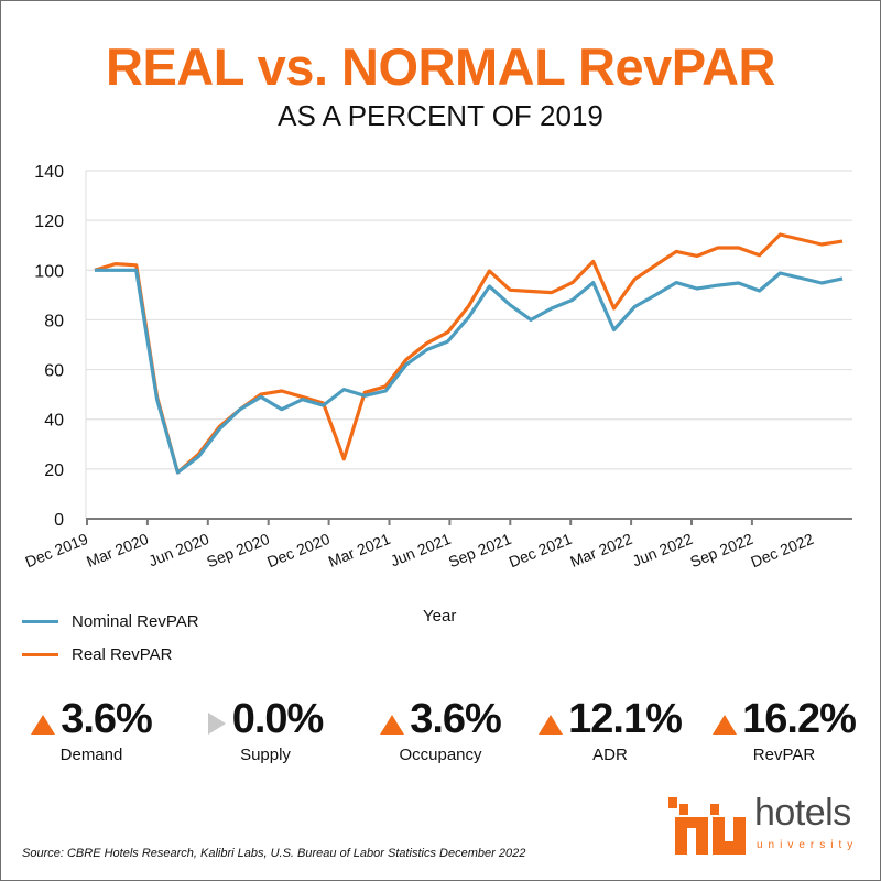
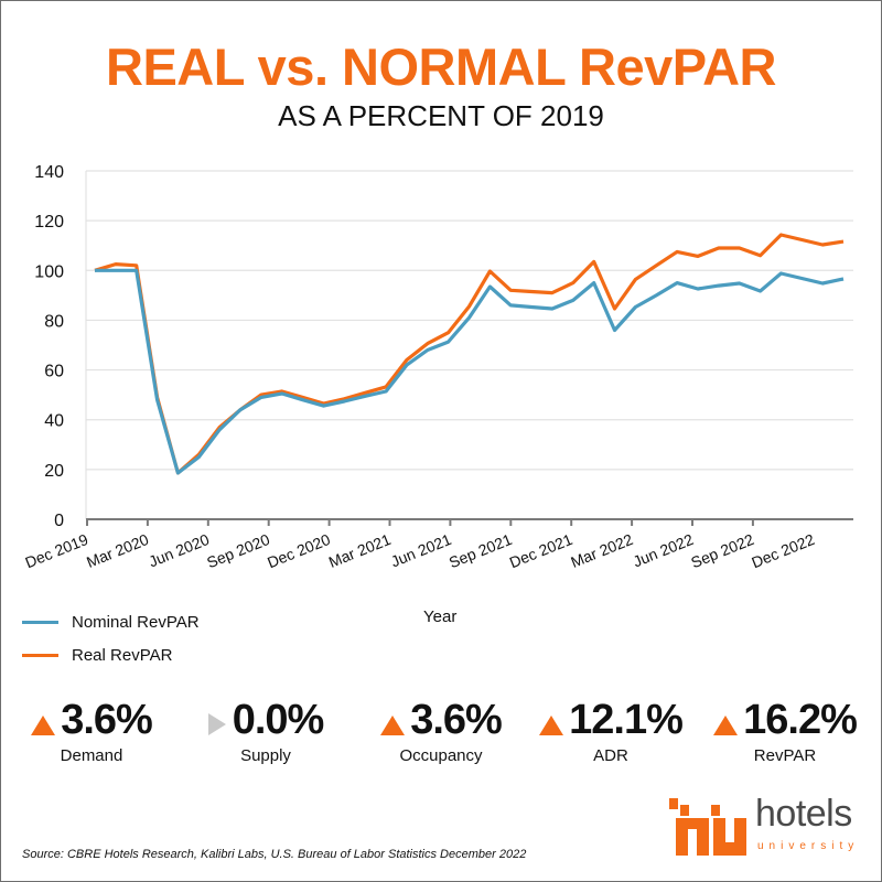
Nominal RevPAR/Sep 2020: 44 -> 50
Nominal RevPAR/Dec 2020: 52 -> 47
Real RevPAR/Dec 2020: 24 -> 48
Nominal RevPAR/Sep 2021: 80 -> 85
